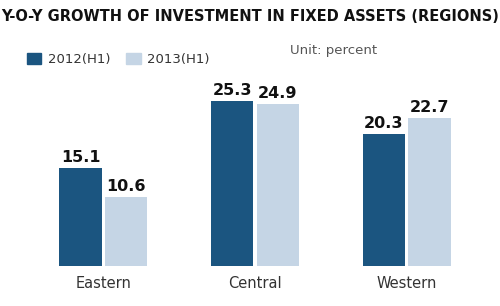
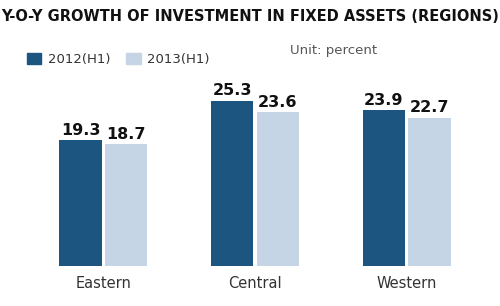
2012(H1)/Eastern: 15.1 -> 19.3
2013(H1)/Eastern: 10.6 -> 18.7
2013(H1)/Central: 24.9 -> 23.6
2012(H1)/Western: 20.3 -> 23.9
